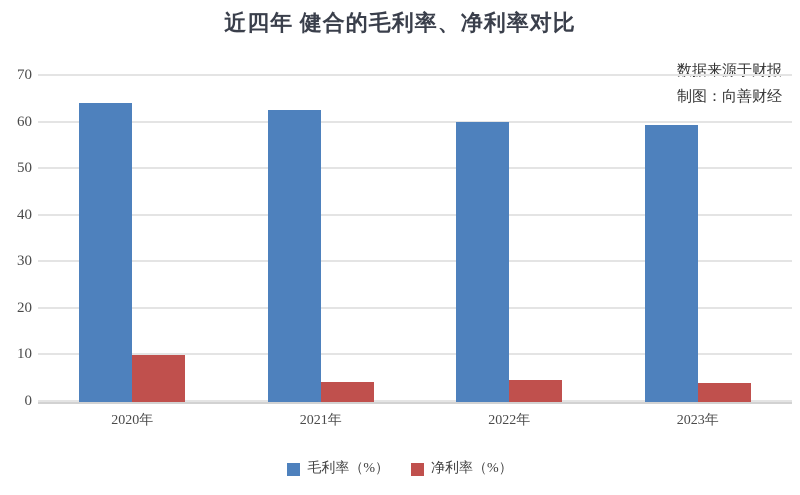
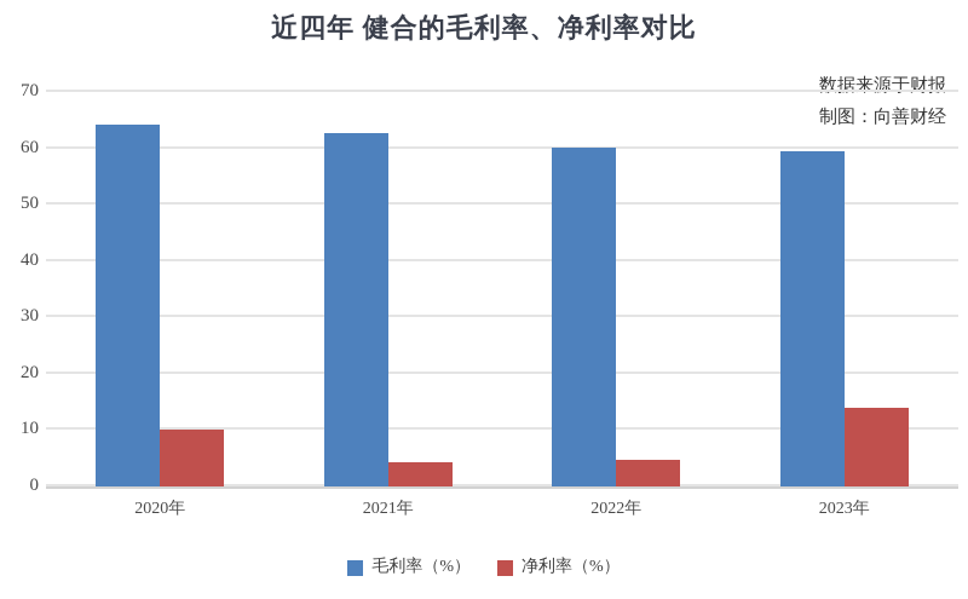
净利率（%）/2023年: 4 -> 14
